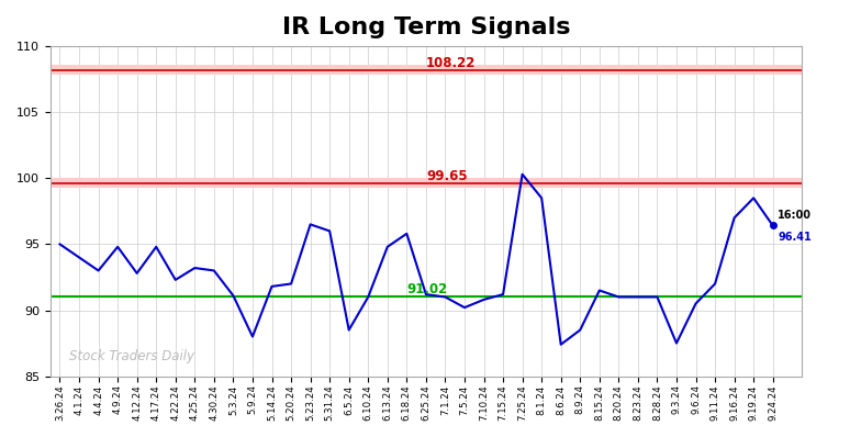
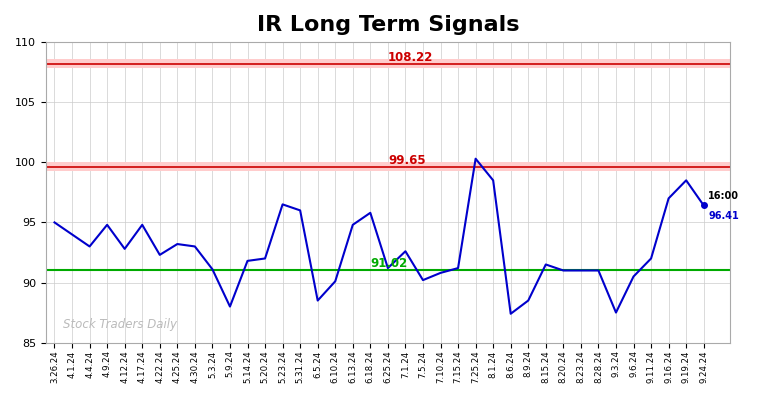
6.10.24: 91.0 -> 90.1
7.1.24: 91.0 -> 92.6
